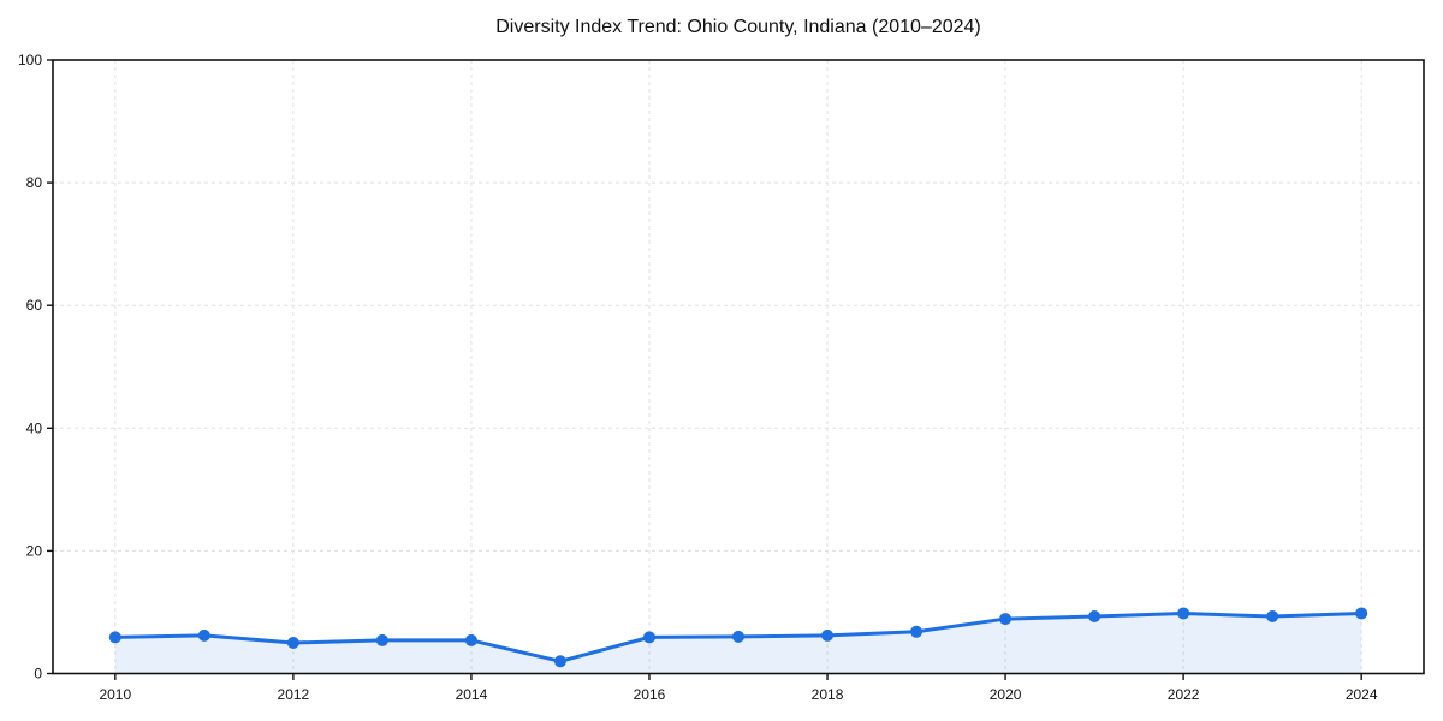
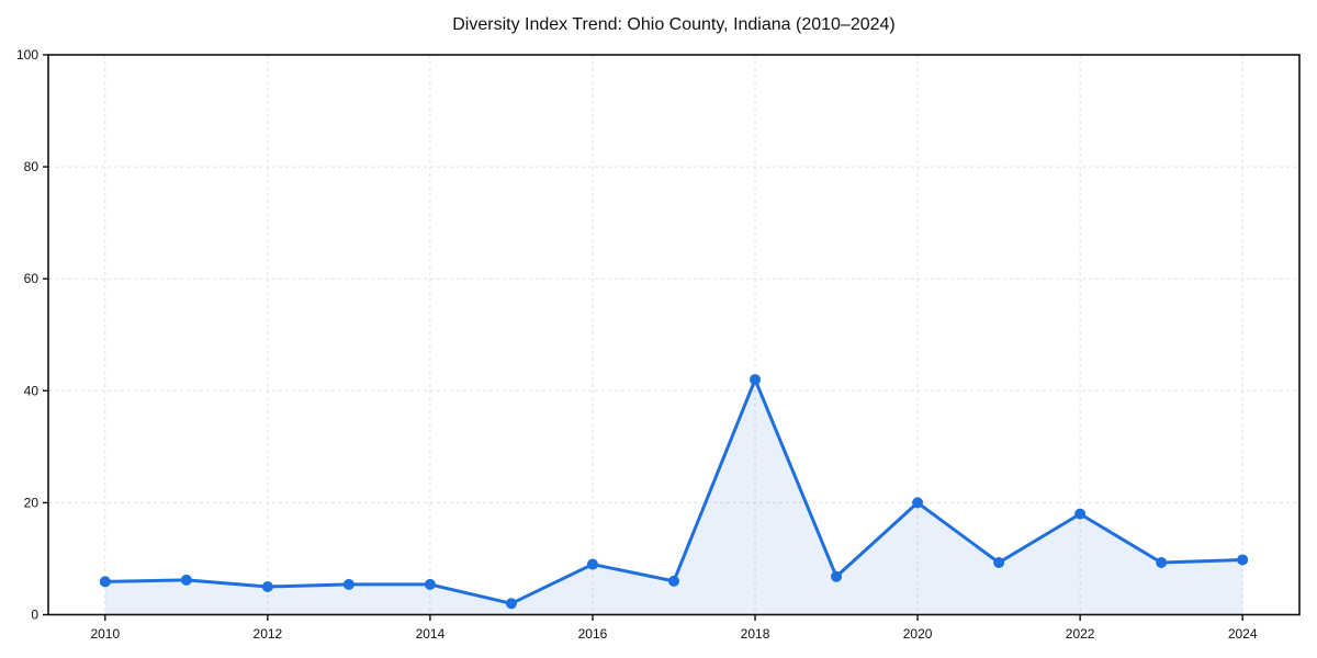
2016: 6 -> 9
2018: 6 -> 42
2020: 9 -> 20
2022: 10 -> 18
